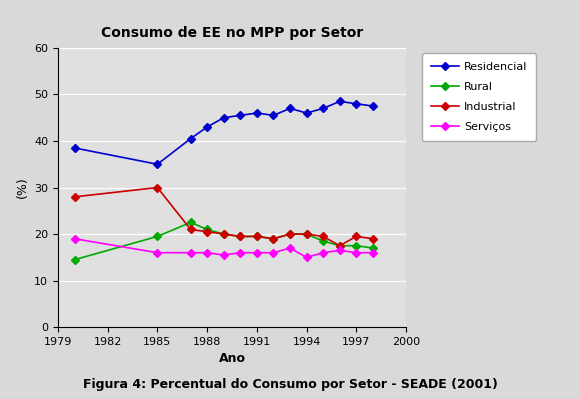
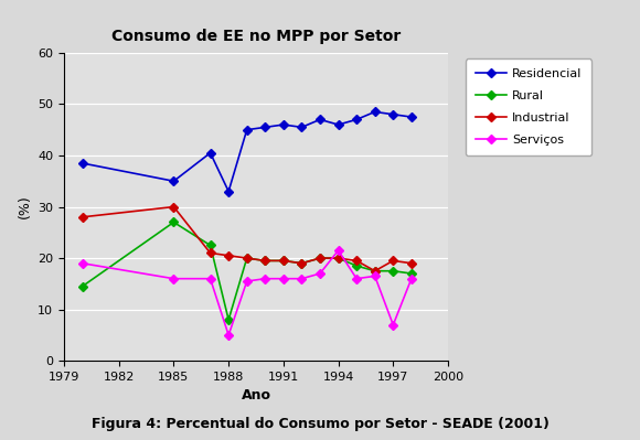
Rural/1985: 19.5 -> 27.0
Residencial/1988: 43.0 -> 33.0
Rural/1988: 21.0 -> 8.0
Serviços/1988: 16.0 -> 5.0
Serviços/1994: 15.0 -> 21.5
Serviços/1997: 16.0 -> 7.0
